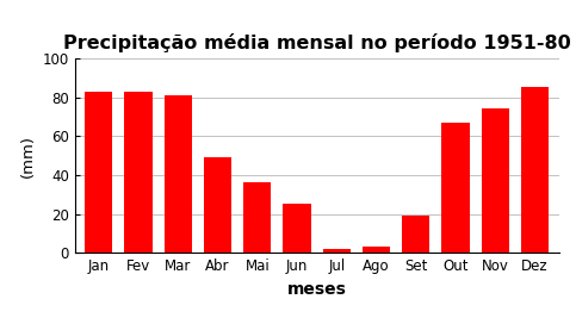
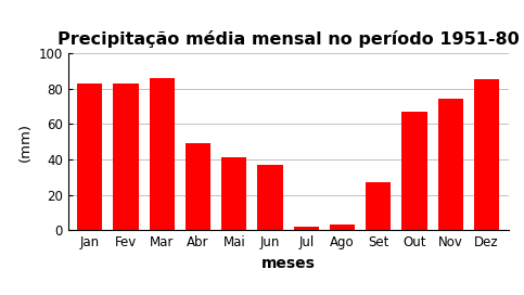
Mar: 81 -> 86
Mai: 36 -> 41
Jun: 25 -> 37
Set: 19 -> 27
